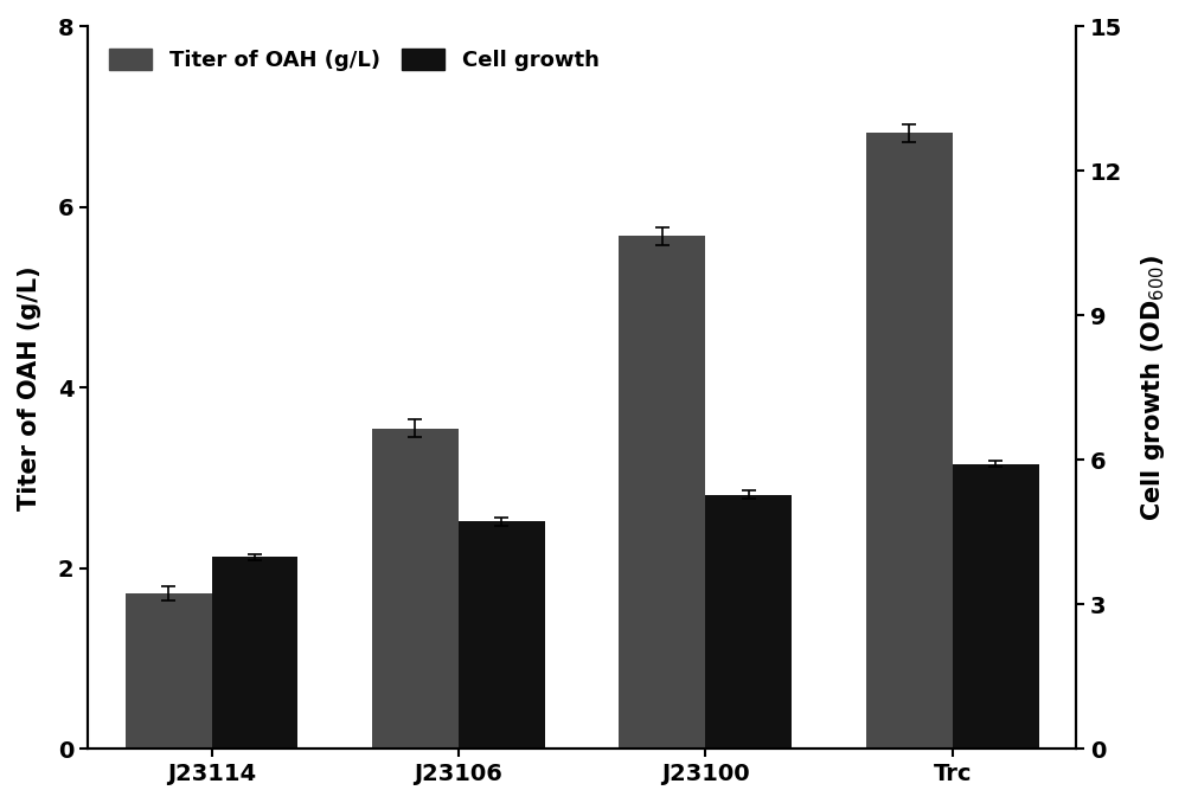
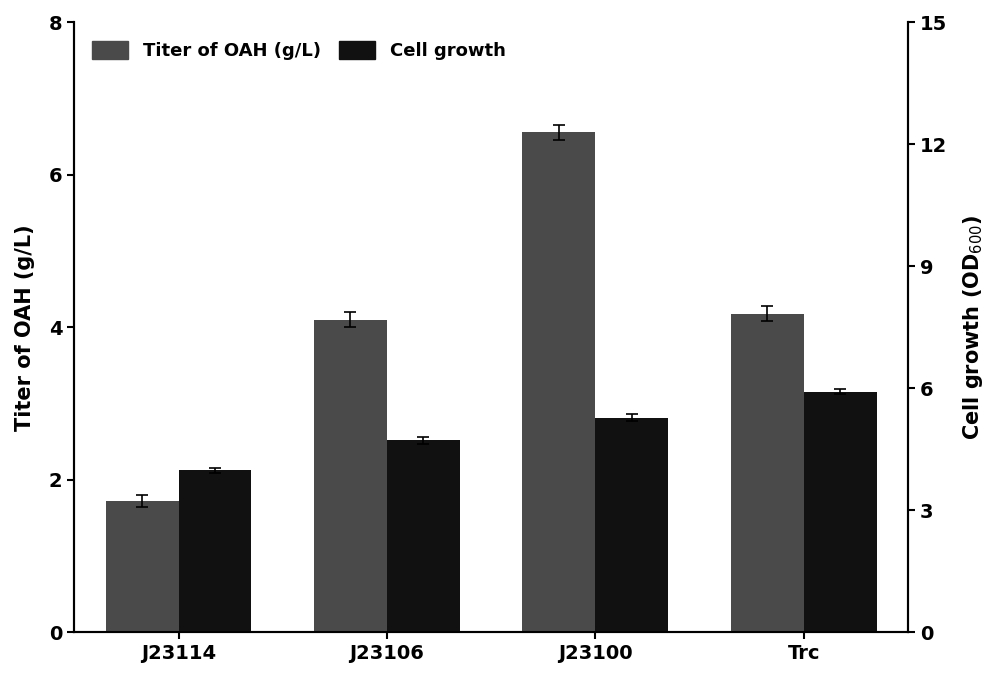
Titer of OAH (g/L)/J23106: 3.55 -> 4.10
Titer of OAH (g/L)/J23100: 5.68 -> 6.56
Titer of OAH (g/L)/Trc: 6.82 -> 4.18
